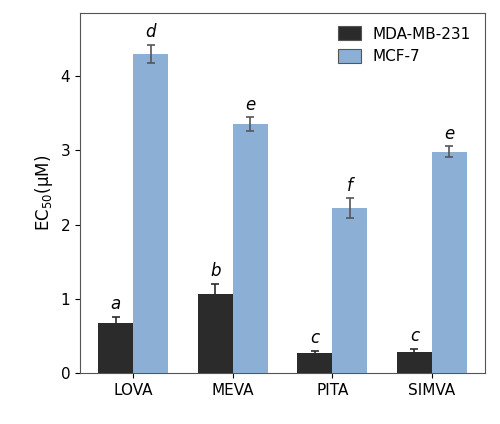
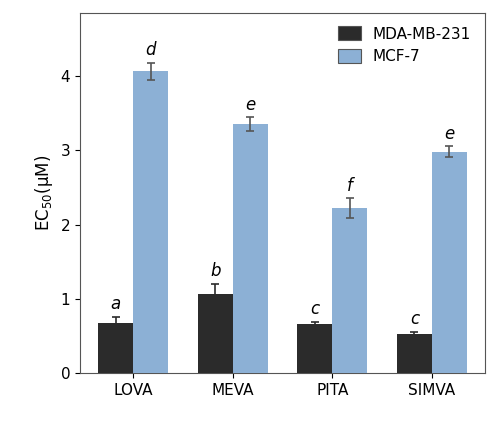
MCF-7/LOVA: 4.30 -> 4.06
MDA-MB-231/PITA: 0.27 -> 0.66
MDA-MB-231/SIMVA: 0.29 -> 0.52
